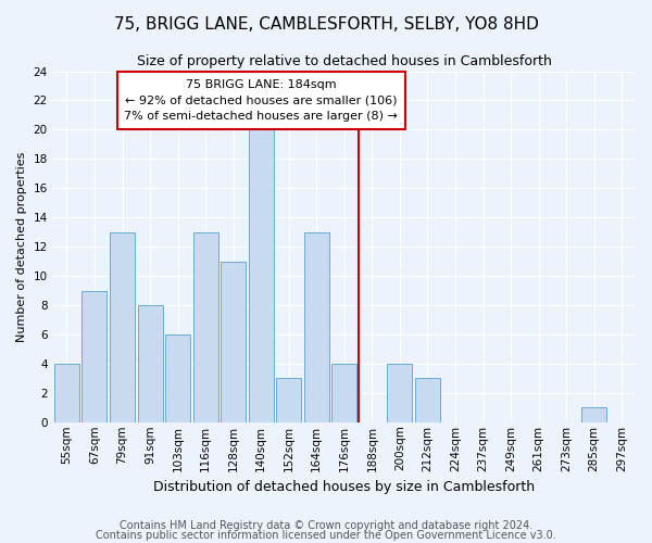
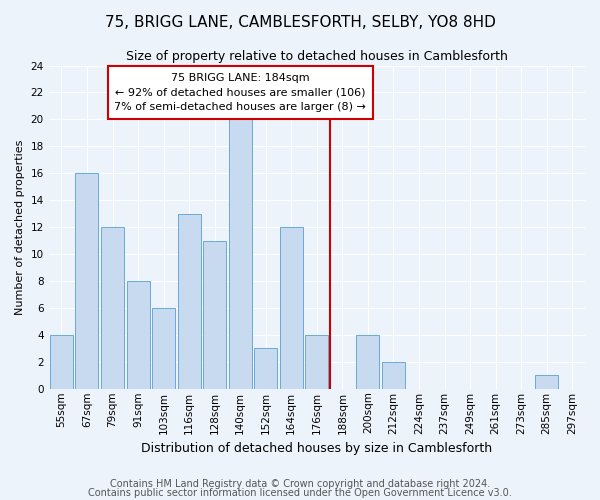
67sqm: 9 -> 16
79sqm: 13 -> 12
164sqm: 13 -> 12
212sqm: 3 -> 2
